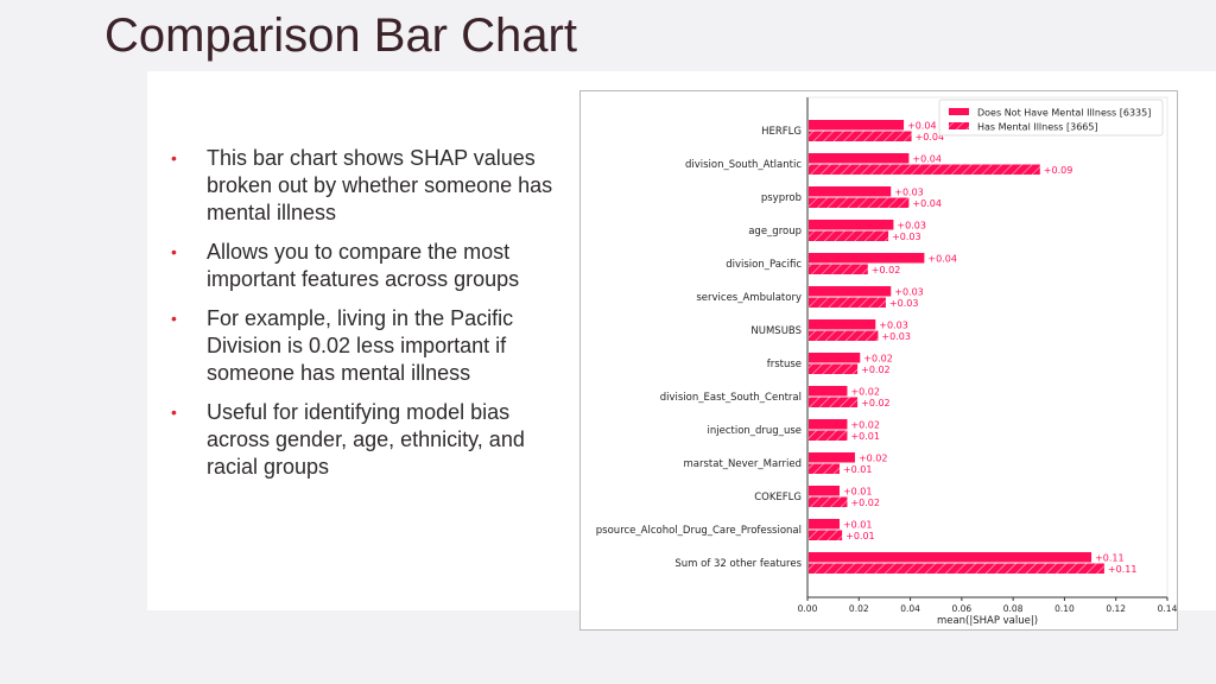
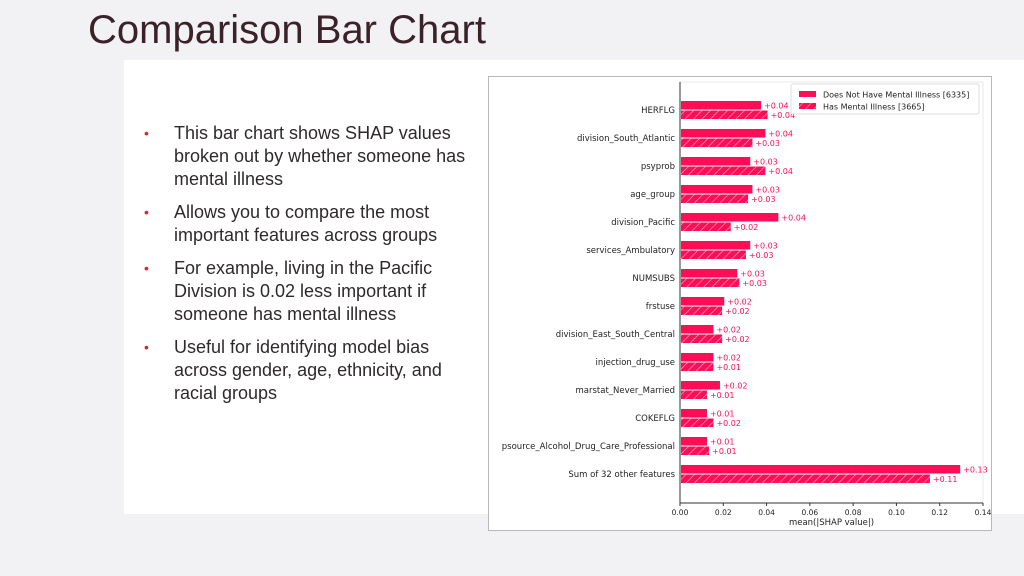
Has Mental Illness [3665]/division_South_Atlantic: +0.09 -> +0.03
Does Not Have Mental Illness [6335]/Sum of 32 other features: +0.11 -> +0.13
